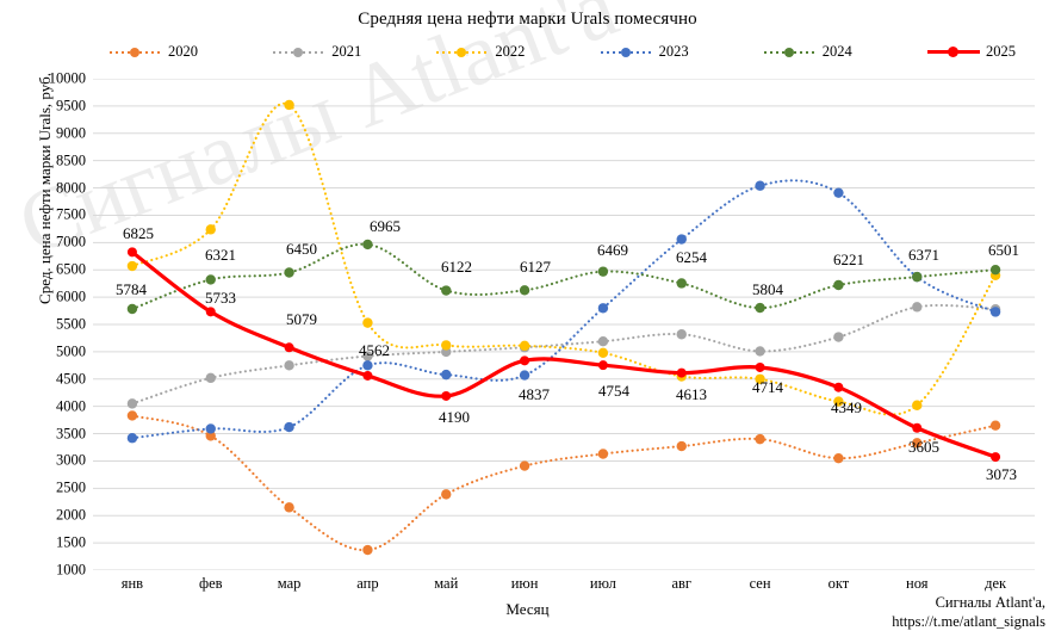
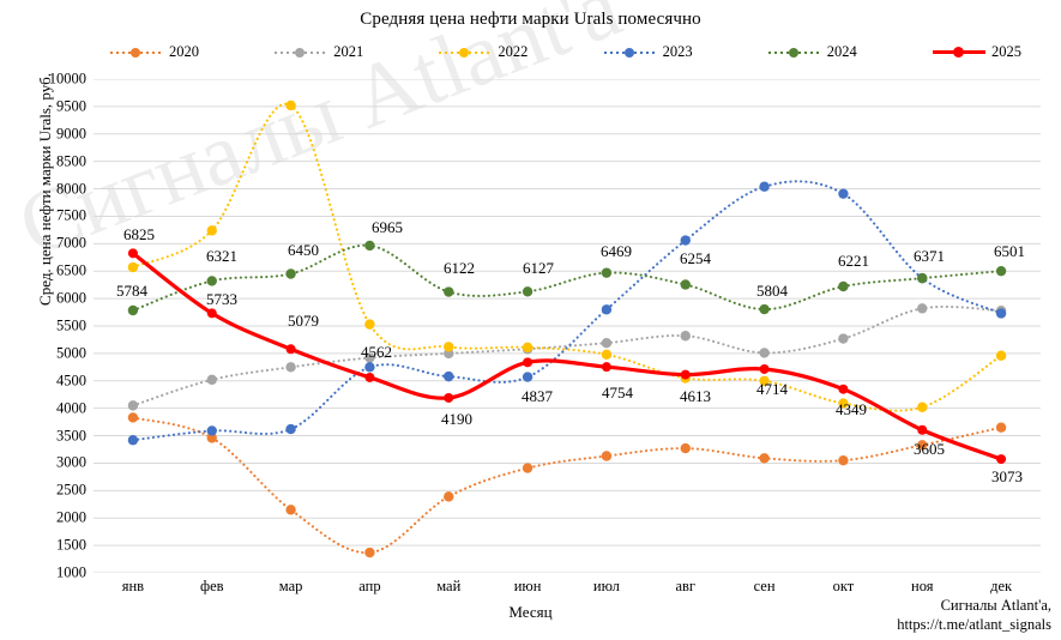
2020/сен: 3400 -> 3100
2022/дек: 6400 -> 5000
